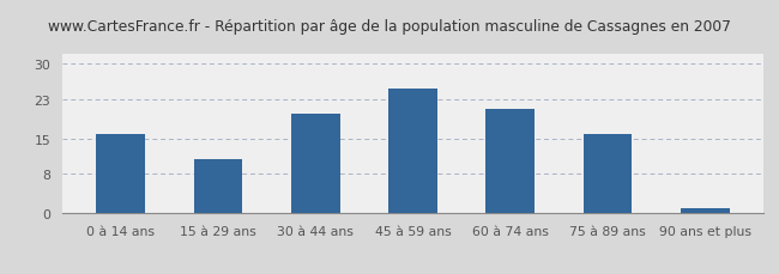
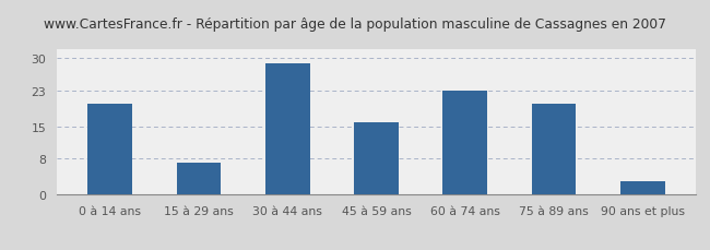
0 à 14 ans: 16 -> 20
15 à 29 ans: 11 -> 7
30 à 44 ans: 20 -> 29
45 à 59 ans: 25 -> 16
60 à 74 ans: 21 -> 23
75 à 89 ans: 16 -> 20
90 ans et plus: 1 -> 3
